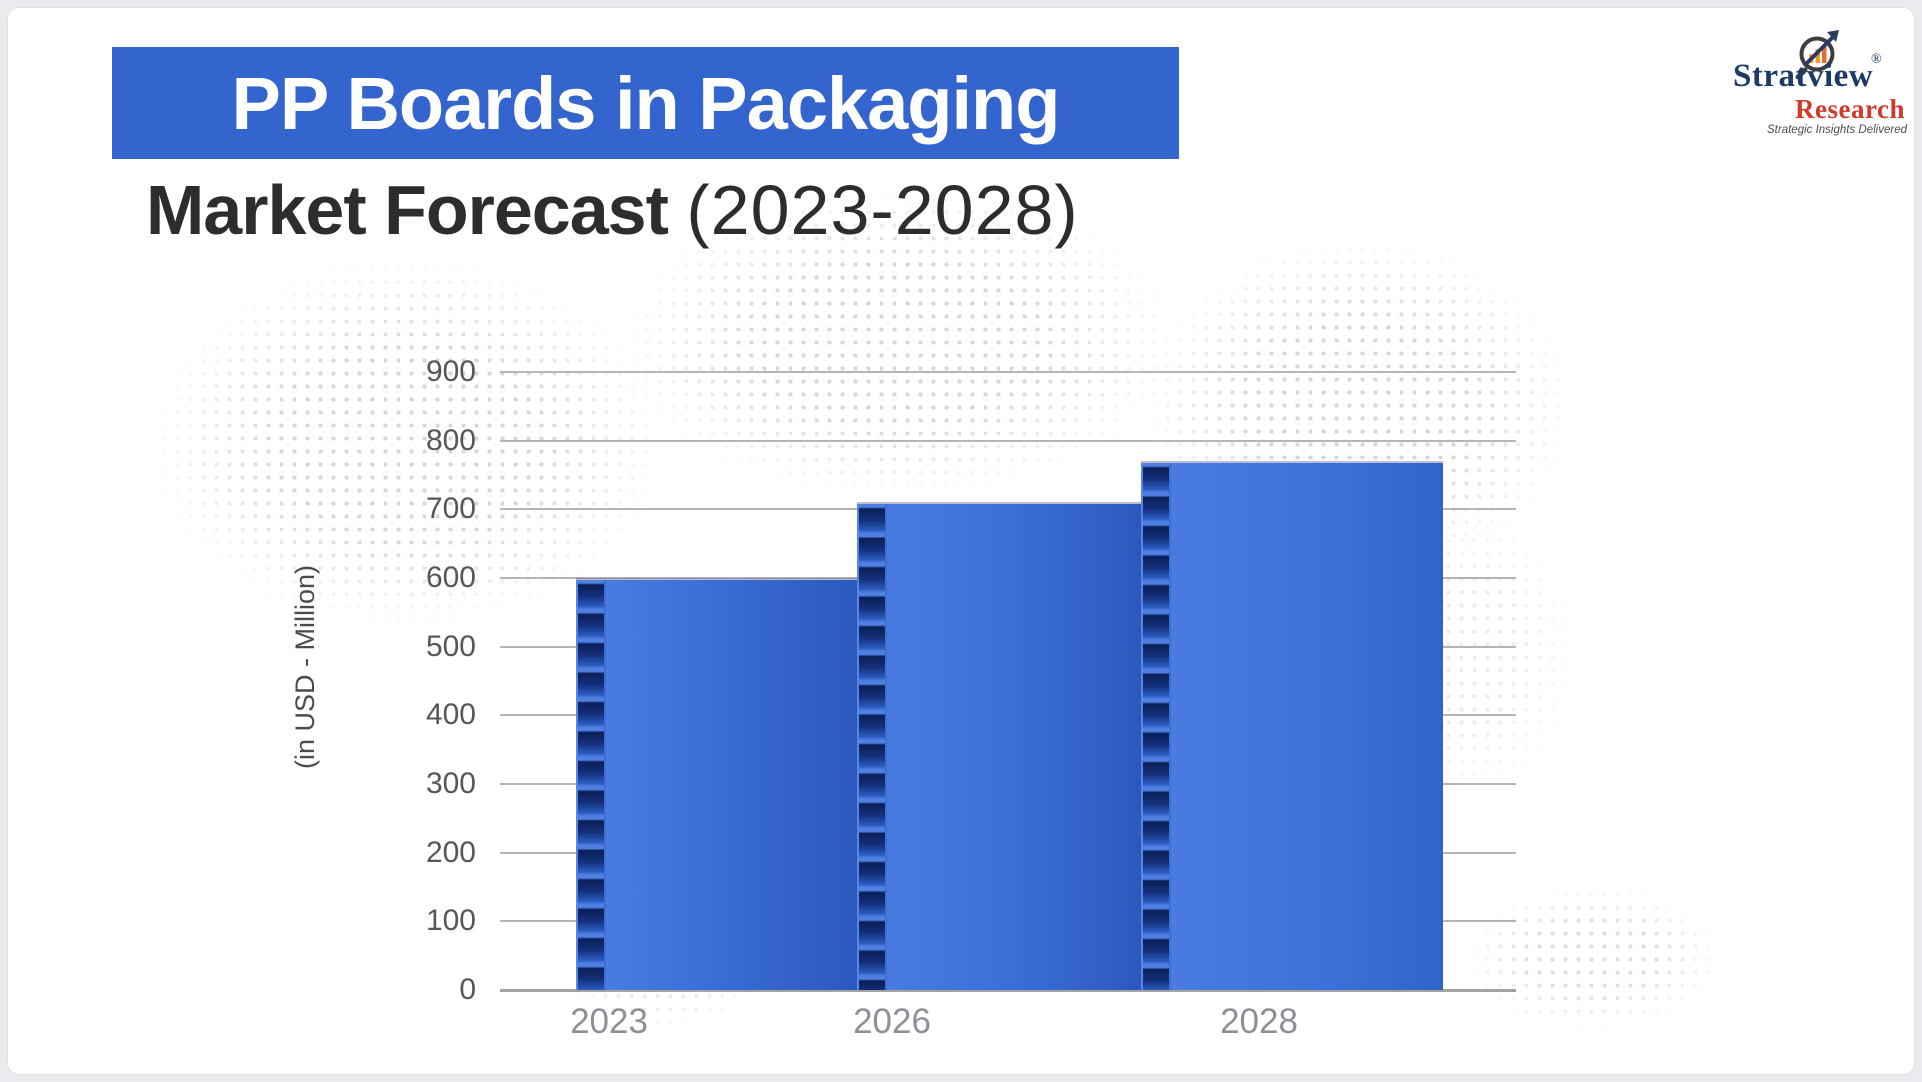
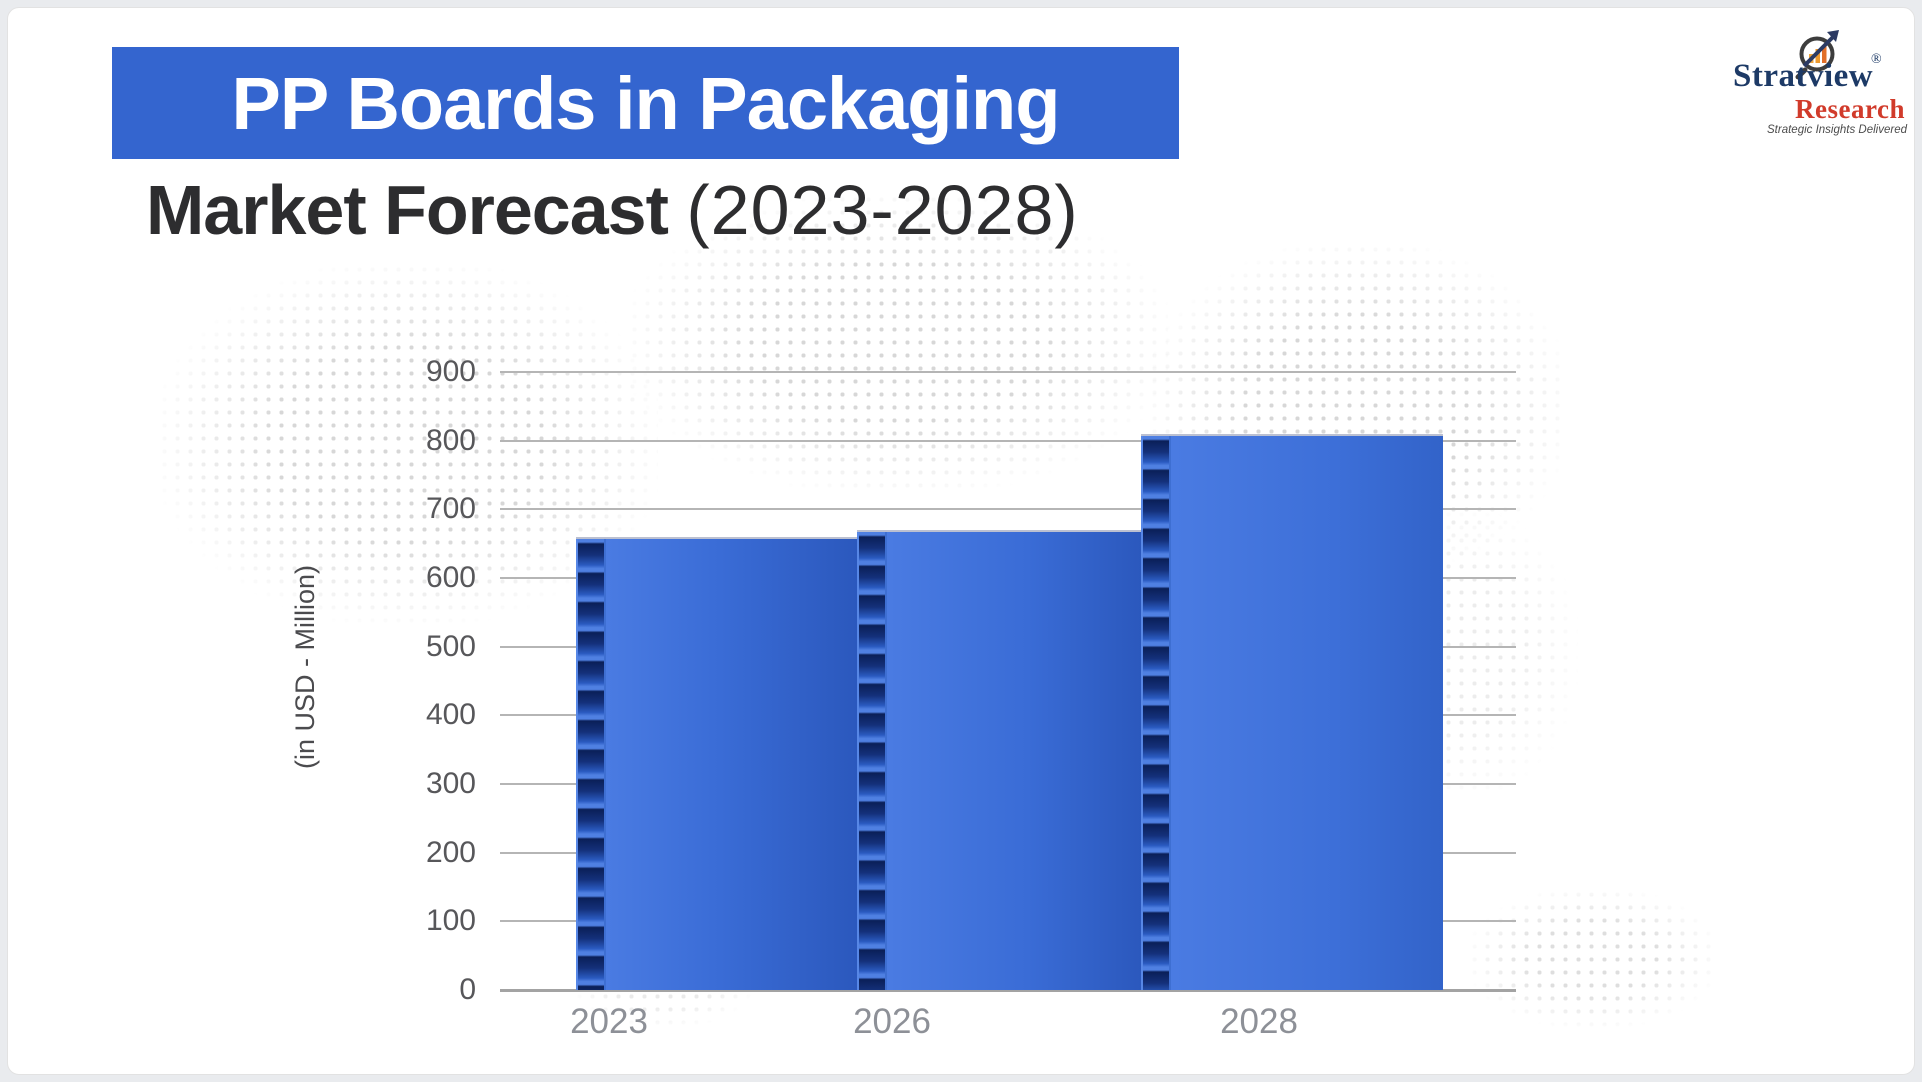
2023: 600 -> 660
2026: 710 -> 670
2028: 770 -> 810
